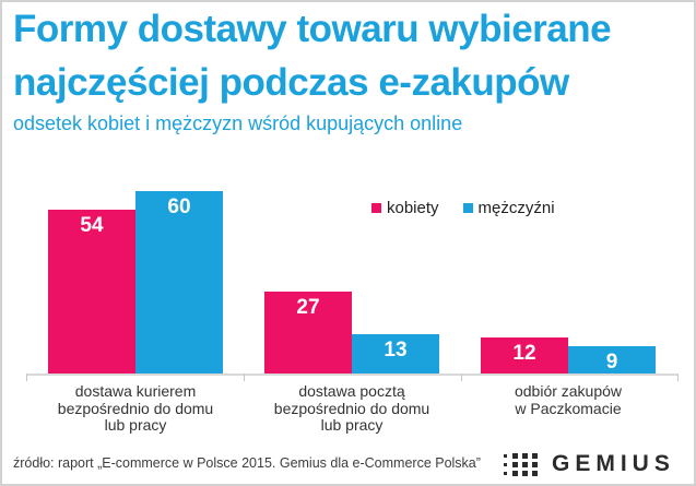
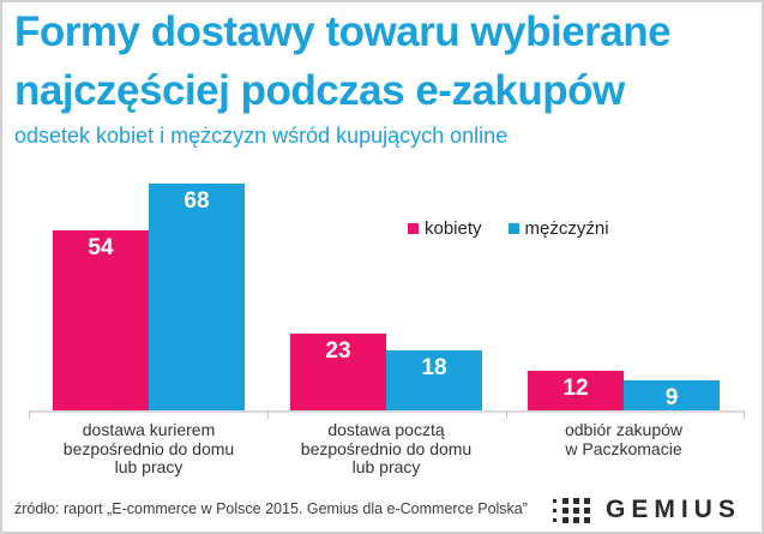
mężczyźni/dostawa kurierem bezpośrednio do domu lub pracy: 60 -> 68
kobiety/dostawa pocztą bezpośrednio do domu lub pracy: 27 -> 23
mężczyźni/dostawa pocztą bezpośrednio do domu lub pracy: 13 -> 18
